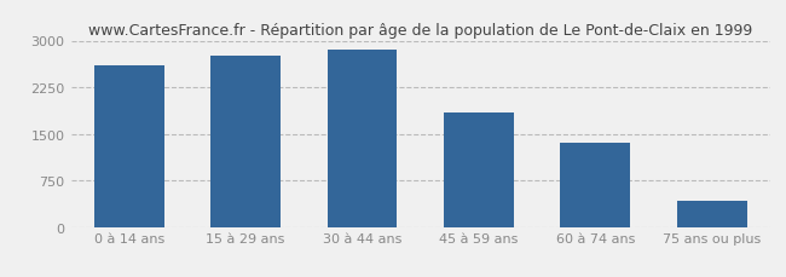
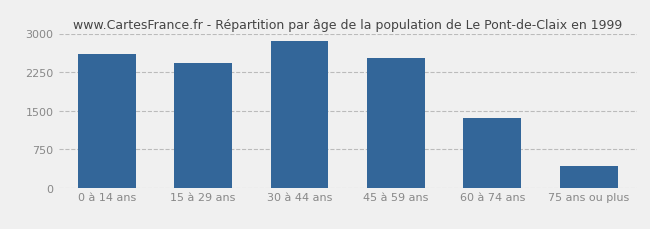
15 à 29 ans: 2750 -> 2420
45 à 59 ans: 1850 -> 2520
